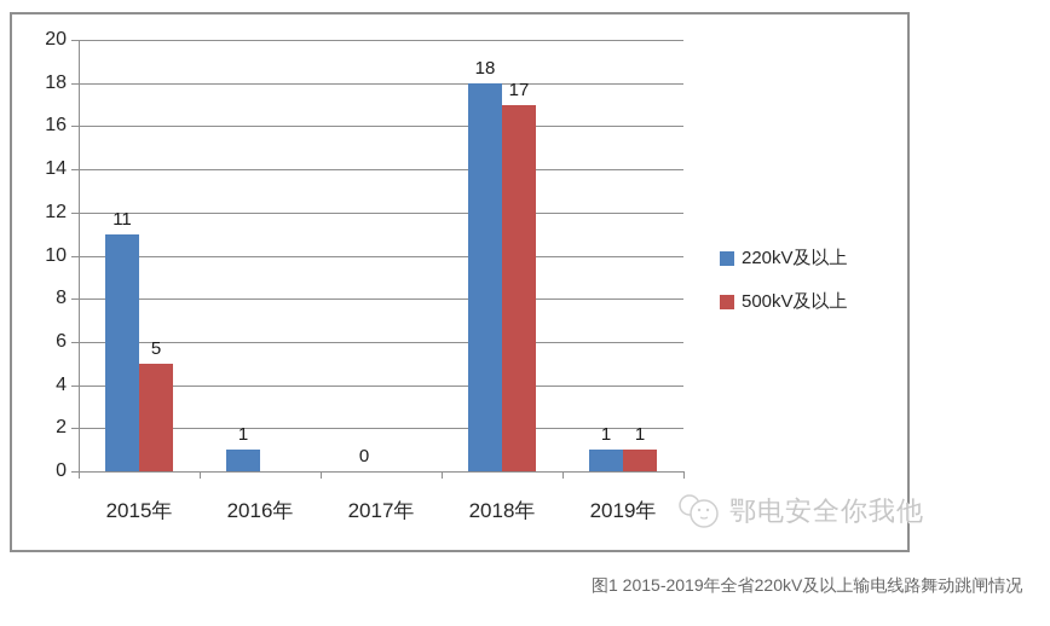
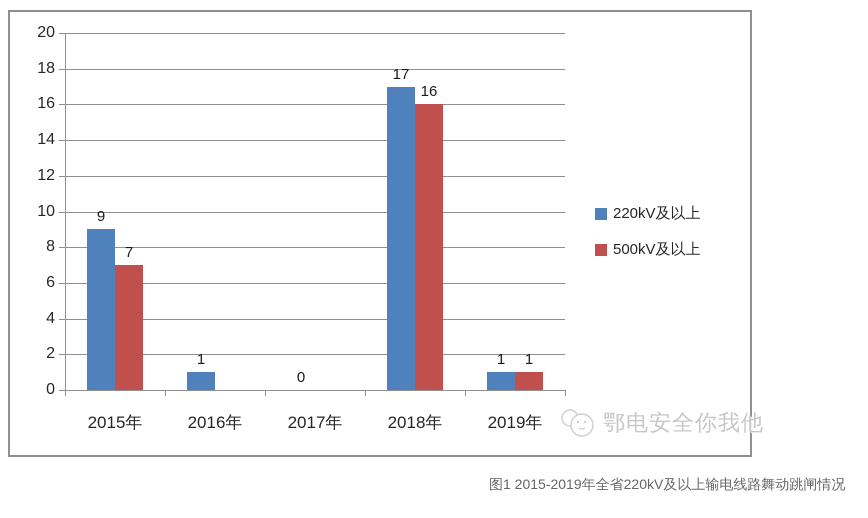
220kV及以上/2015年: 11 -> 9
500kV及以上/2015年: 5 -> 7
220kV及以上/2018年: 18 -> 17
500kV及以上/2018年: 17 -> 16
